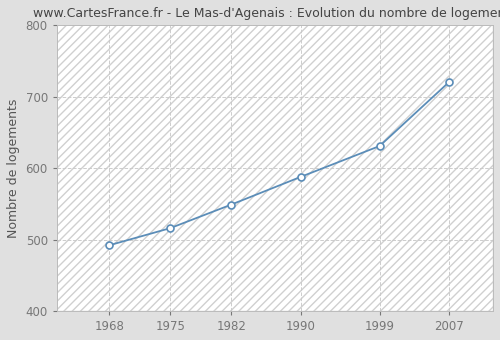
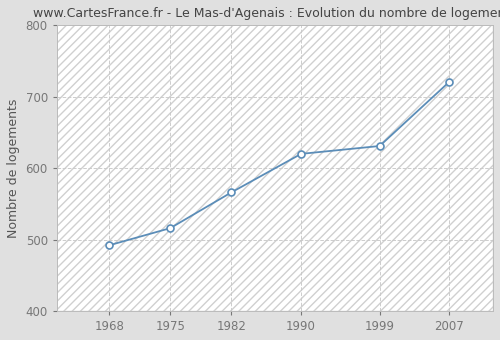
1982: 549 -> 566
1990: 588 -> 620
